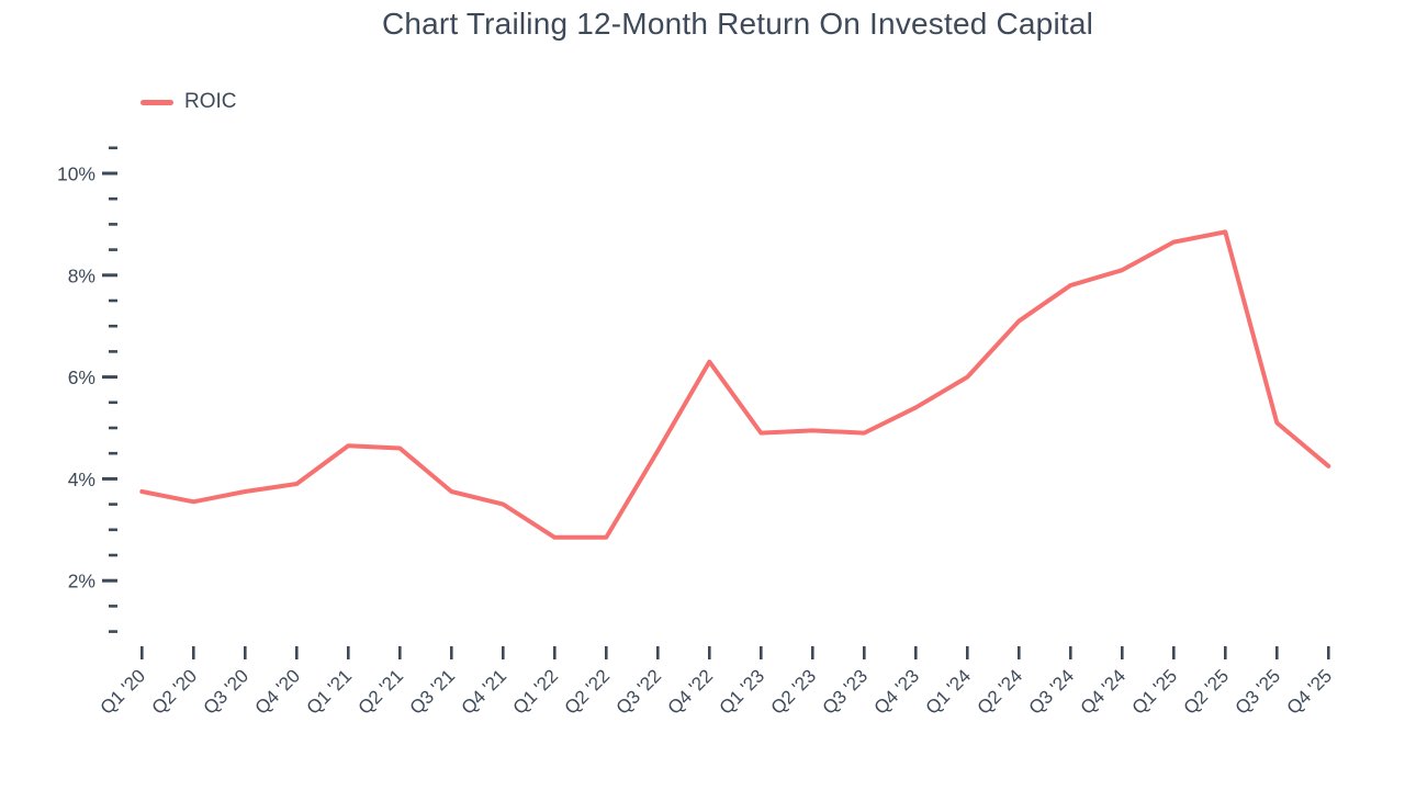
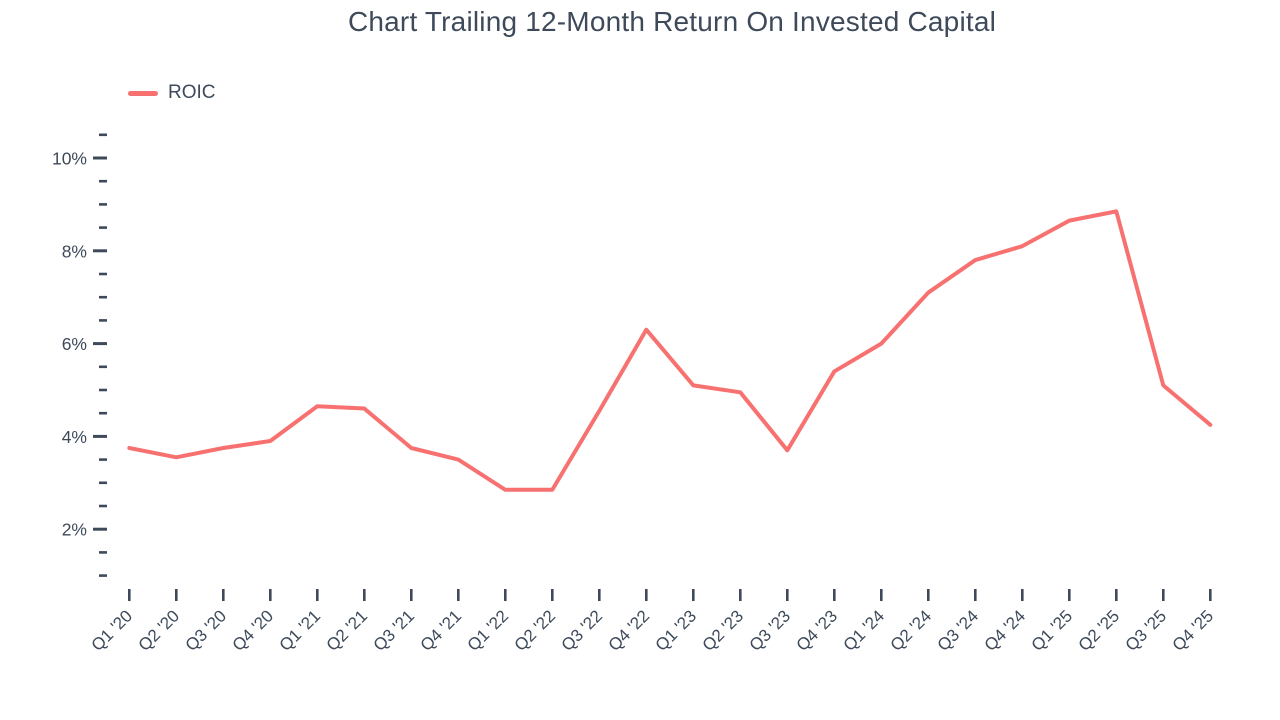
Q1 '23: 4.9% -> 5.1%
Q3 '23: 4.9% -> 3.7%
